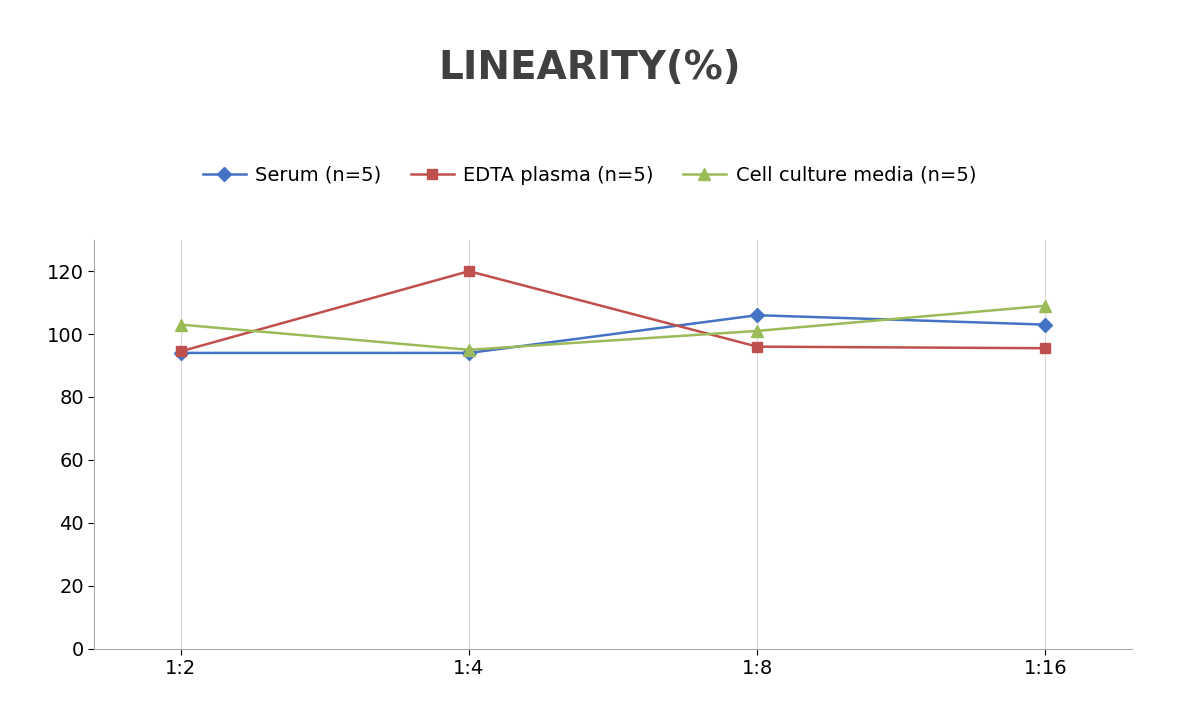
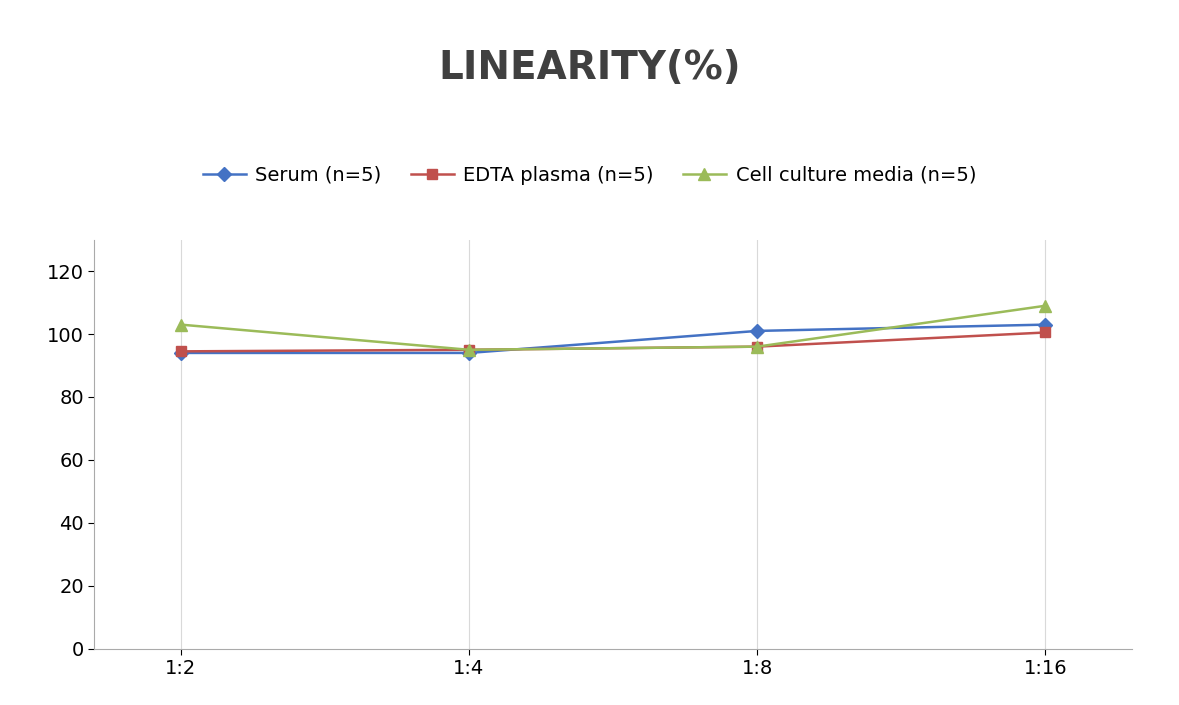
EDTA plasma (n=5)/1:4: 120.0 -> 95.0
Serum (n=5)/1:8: 106 -> 101
Cell culture media (n=5)/1:8: 101 -> 96
EDTA plasma (n=5)/1:16: 95.5 -> 100.5
